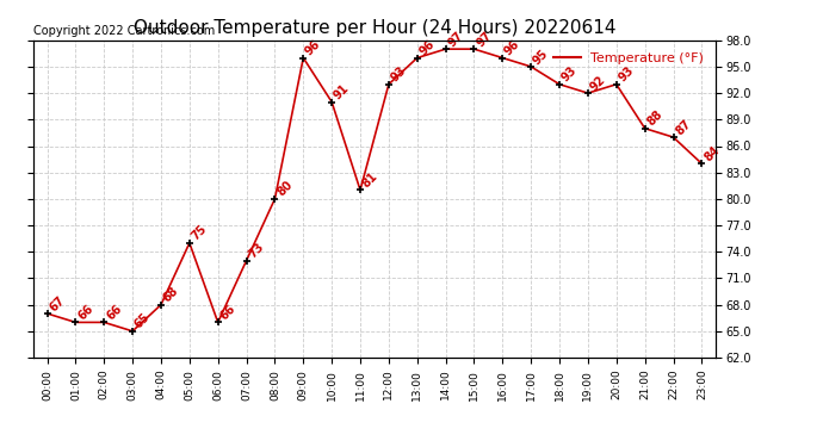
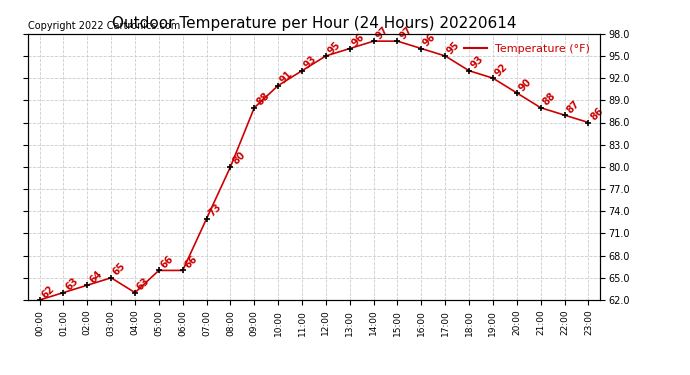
00:00: 67 -> 62
01:00: 66 -> 63
02:00: 66 -> 64
04:00: 68 -> 63
05:00: 75 -> 66
09:00: 96 -> 88
11:00: 81 -> 93
12:00: 93 -> 95
20:00: 93 -> 90
23:00: 84 -> 86
